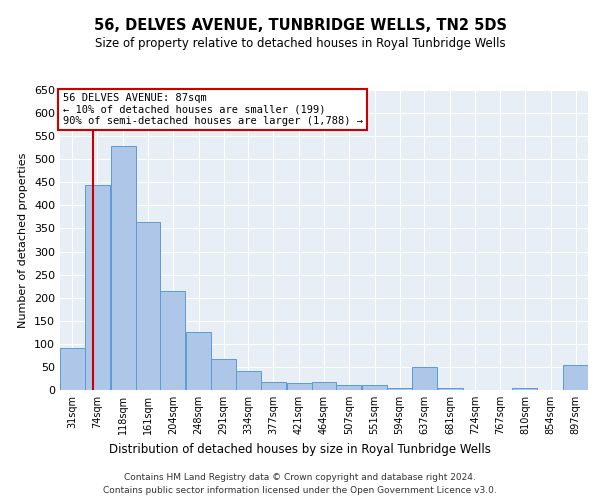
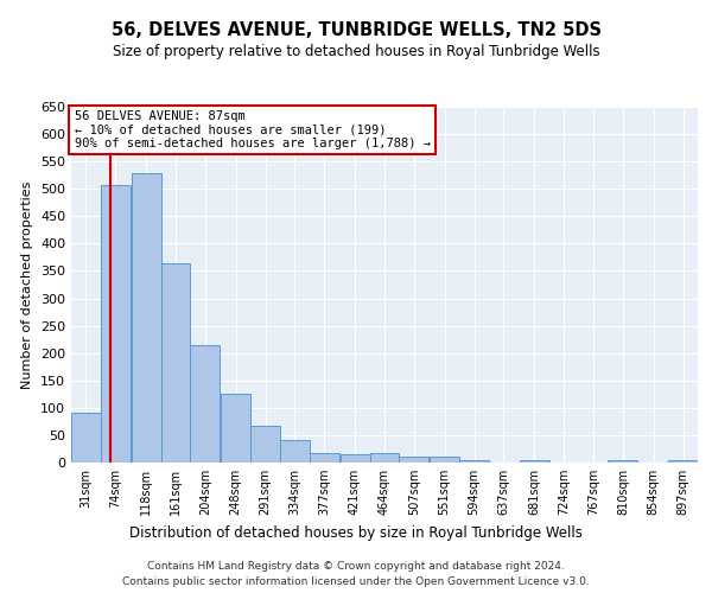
74sqm: 445 -> 508
637sqm: 50 -> 1
897sqm: 55 -> 4
